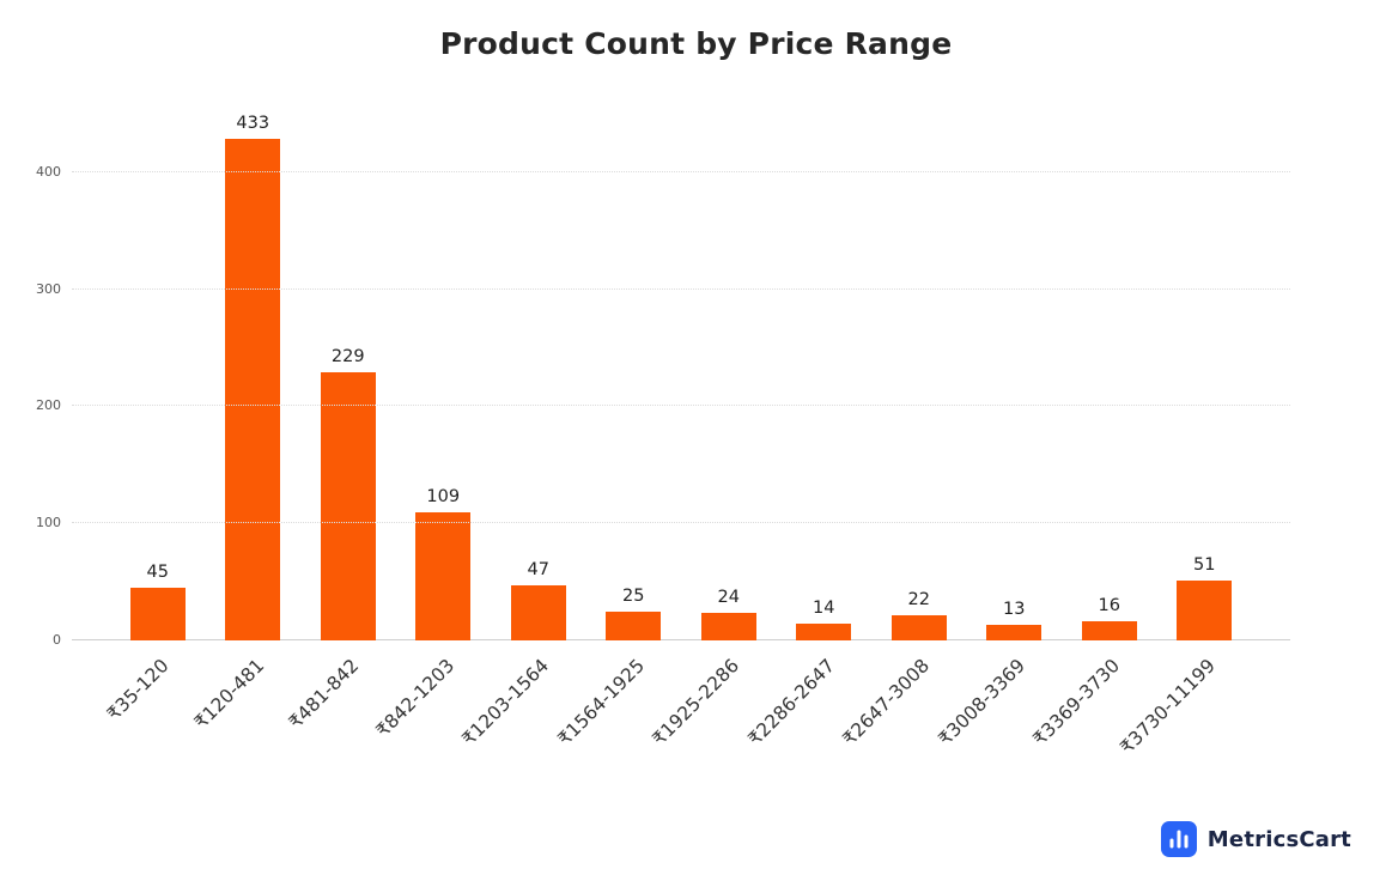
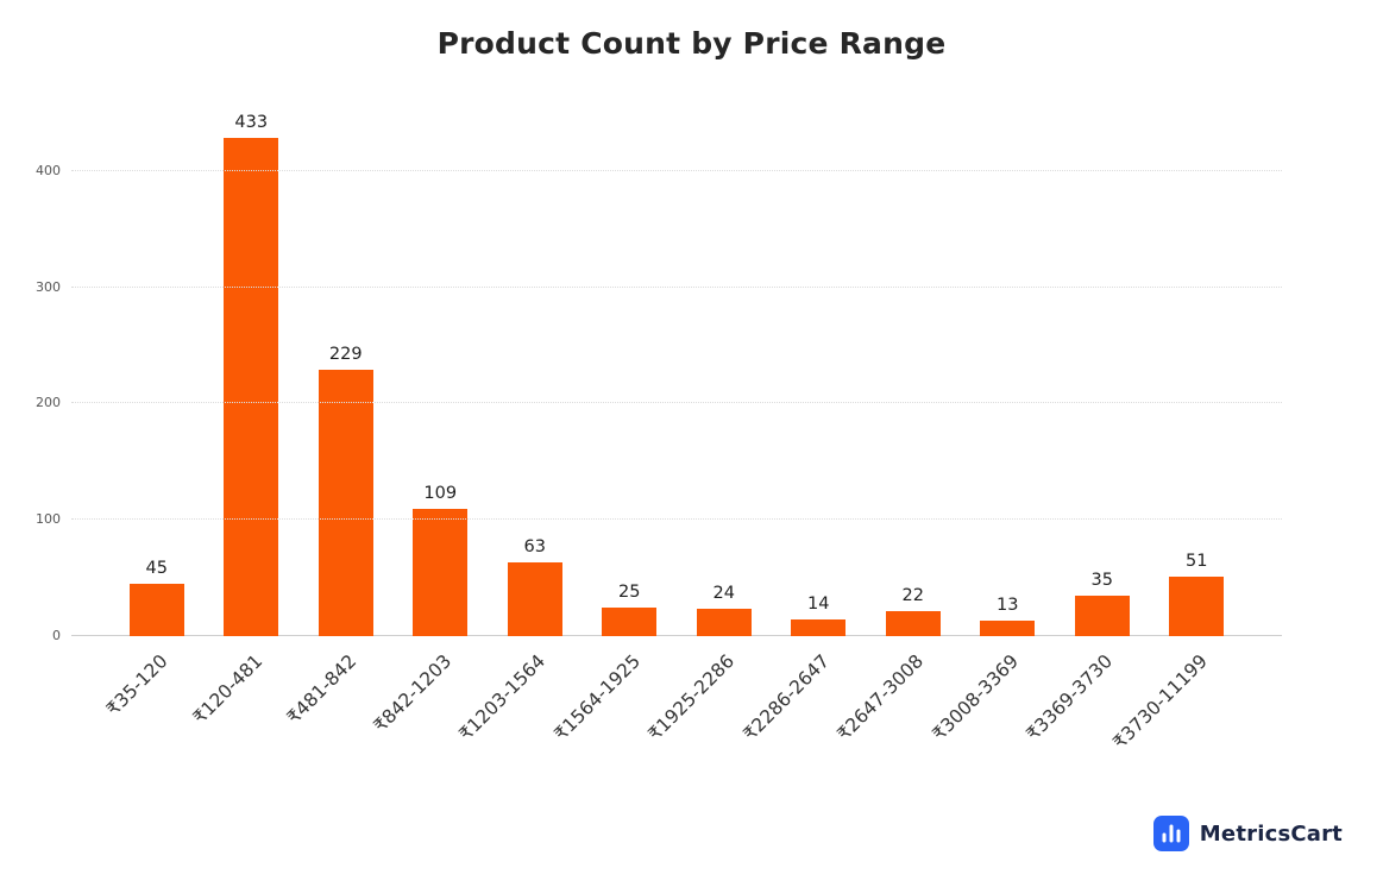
₹1203-1564: 47 -> 63
₹3369-3730: 16 -> 35
